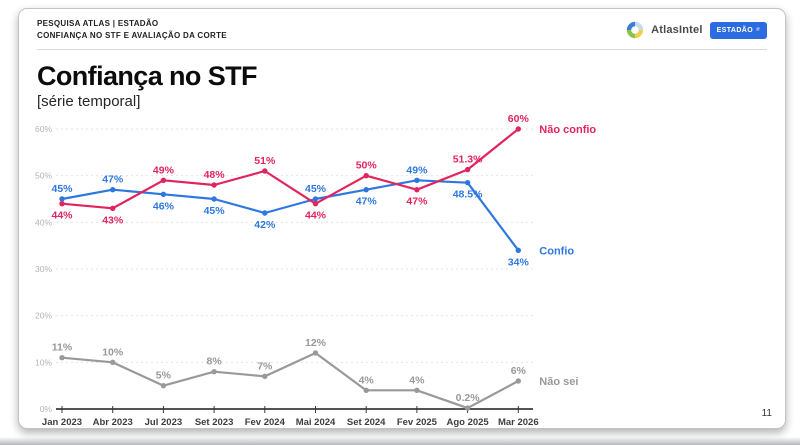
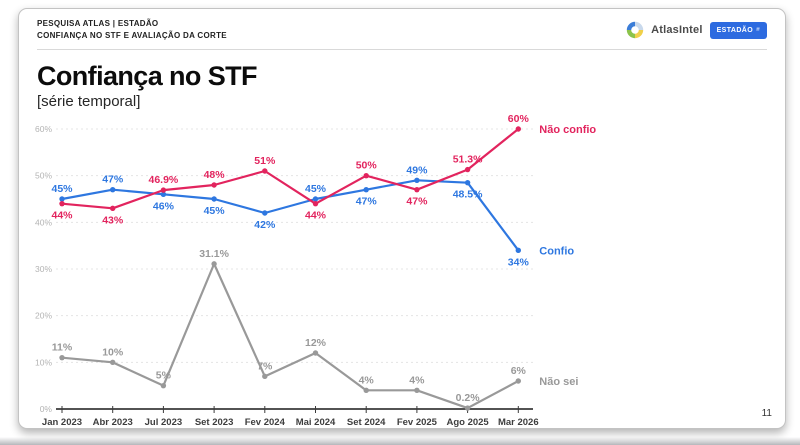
Não confio/Jul 2023: 49% -> 46.9%
Não sei/Set 2023: 8% -> 31.1%
